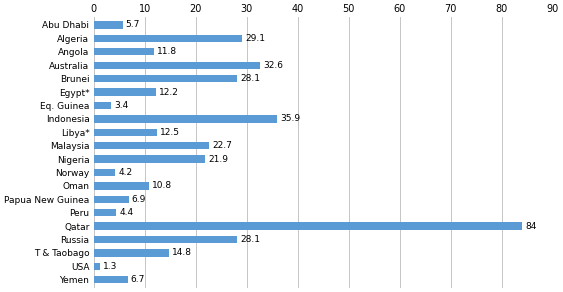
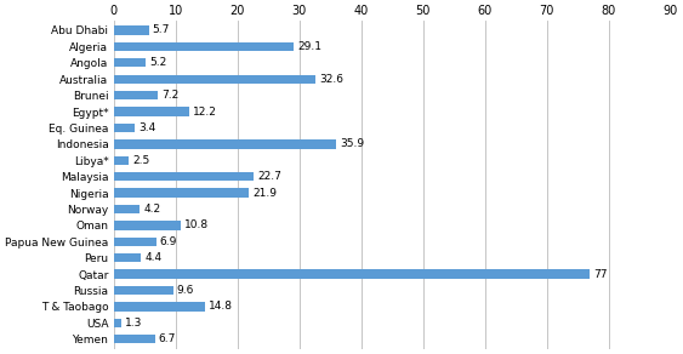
Angola: 11.8 -> 5.2
Brunei: 28.1 -> 7.2
Libya*: 12.5 -> 2.5
Qatar: 84 -> 77
Russia: 28.1 -> 9.6
